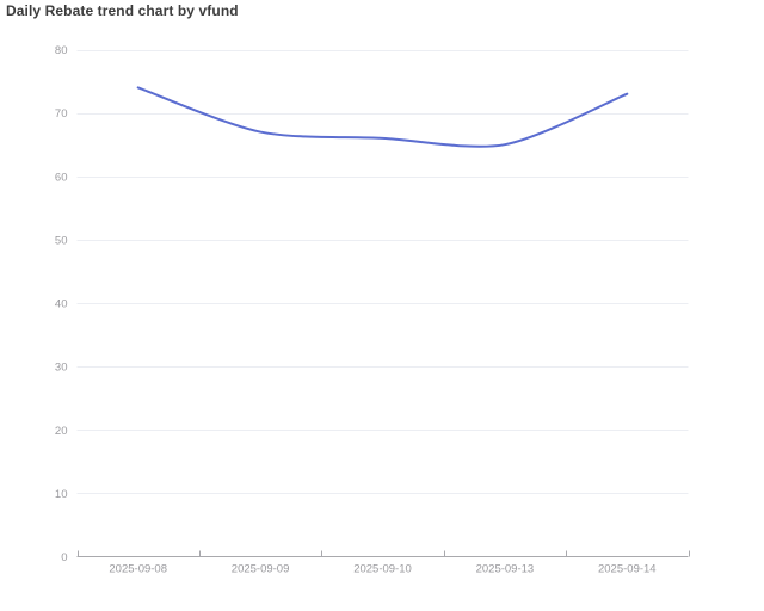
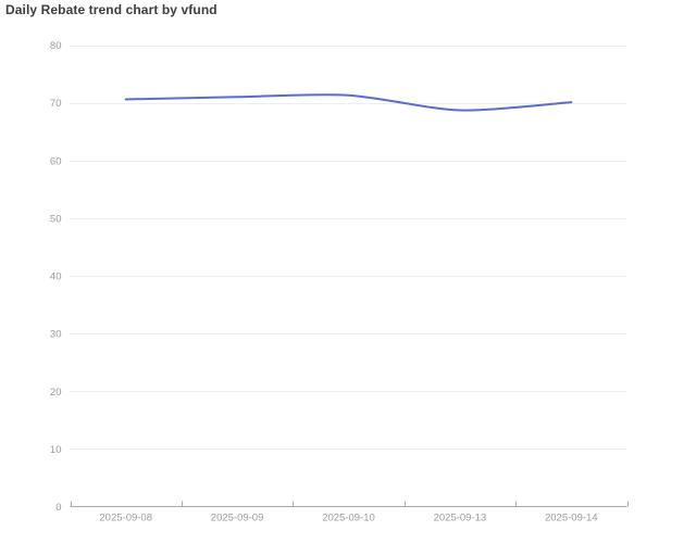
2025-09-08: 74 -> 71
2025-09-09: 67 -> 71
2025-09-10: 66 -> 71
2025-09-13: 65 -> 69
2025-09-14: 73 -> 70
